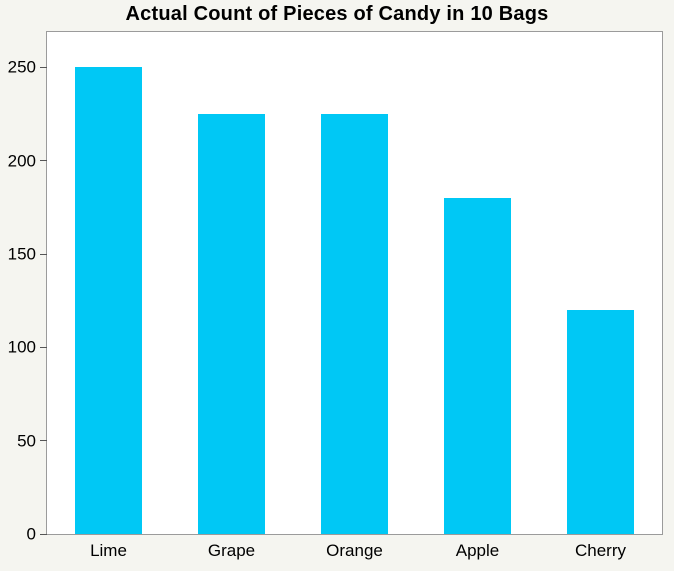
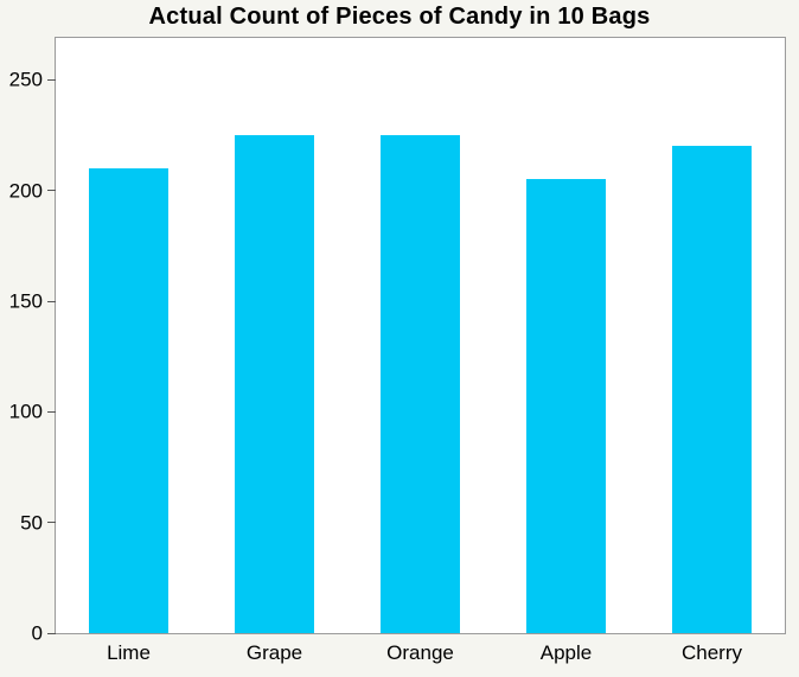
Lime: 250 -> 210
Apple: 180 -> 205
Cherry: 120 -> 220
